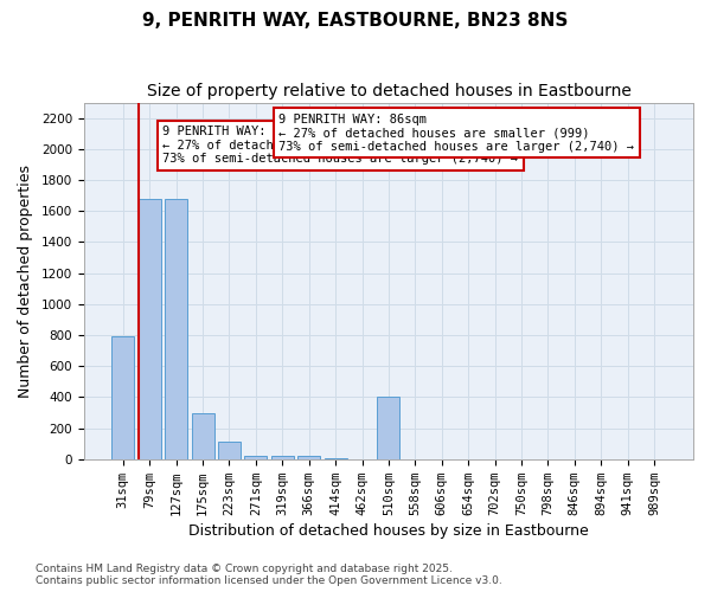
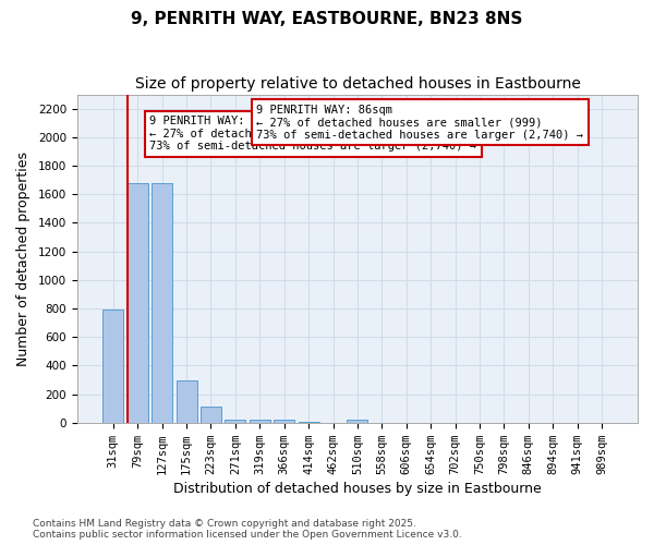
510sqm: 400 -> 20
